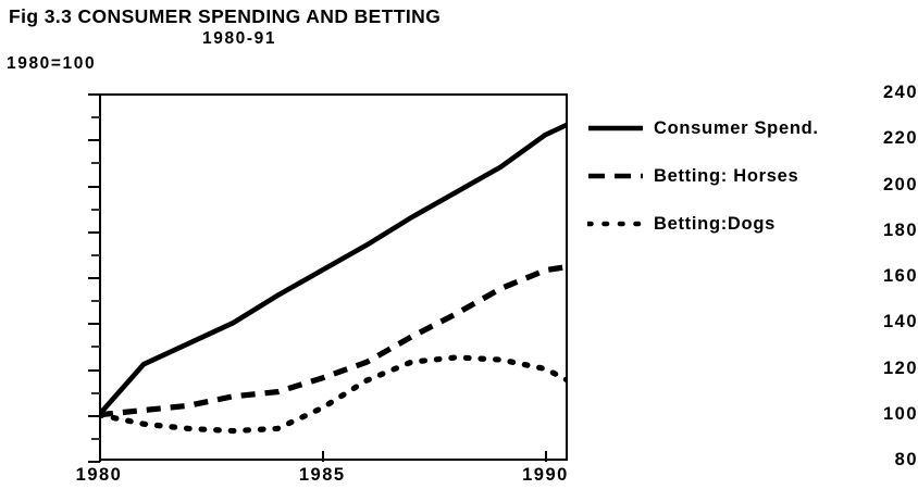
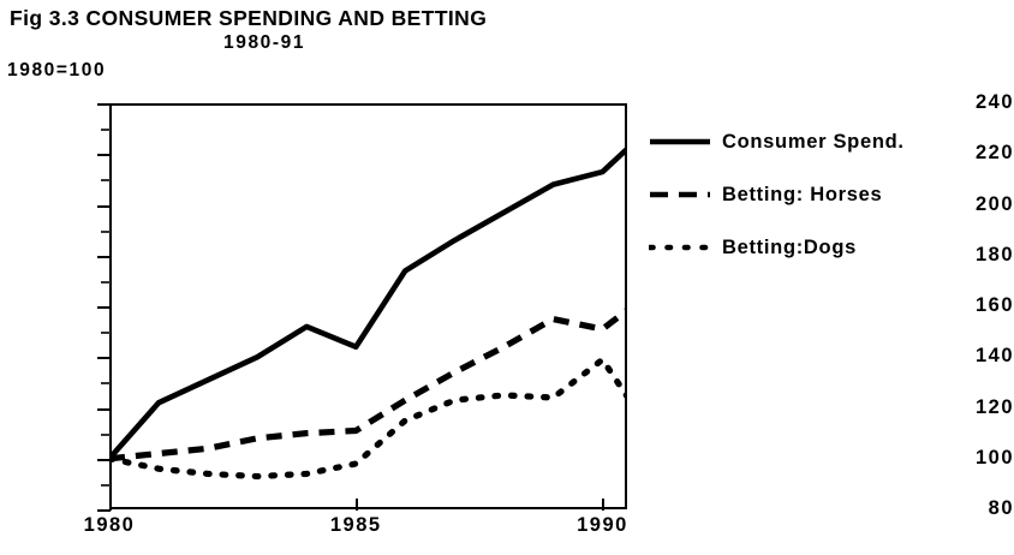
Consumer Spend./1985: 163 -> 144
Betting: Horses/1985: 116 -> 111
Betting:Dogs/1985: 103 -> 98
Consumer Spend./1990: 222 -> 213
Betting: Horses/1990: 163 -> 151
Betting:Dogs/1990: 120 -> 139
